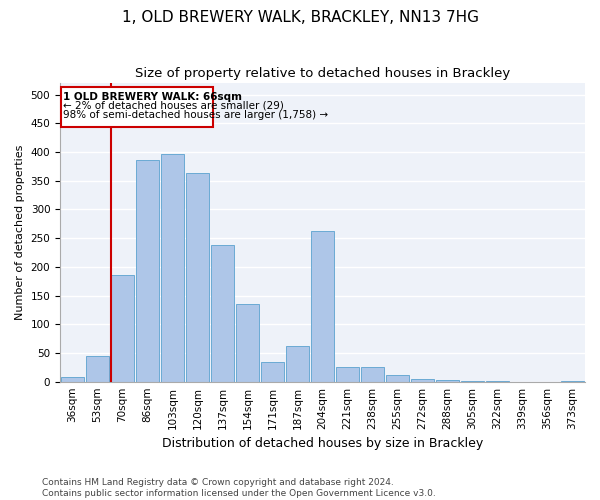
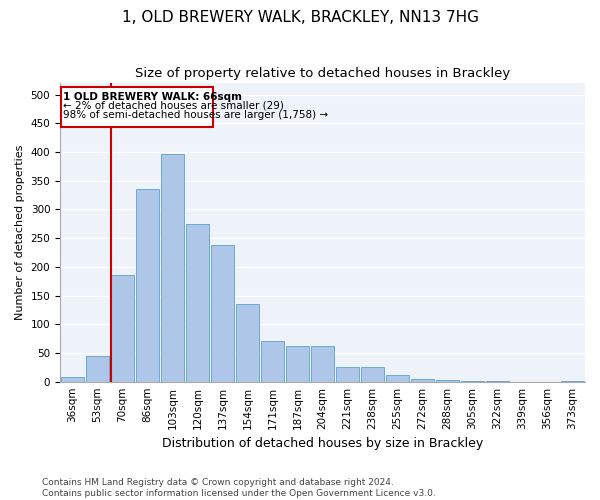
86sqm: 386 -> 335
120sqm: 364 -> 275
171sqm: 34 -> 70
204sqm: 262 -> 62
